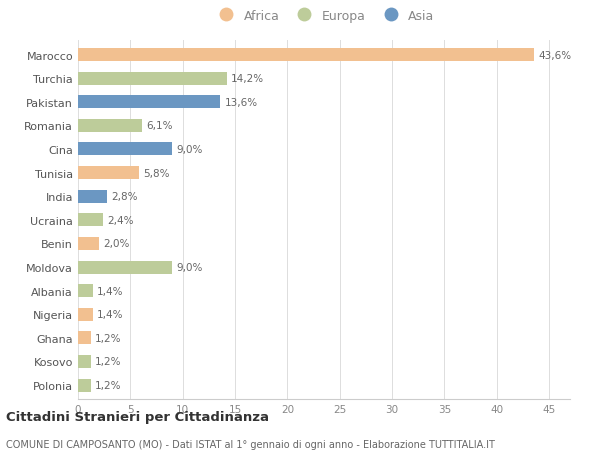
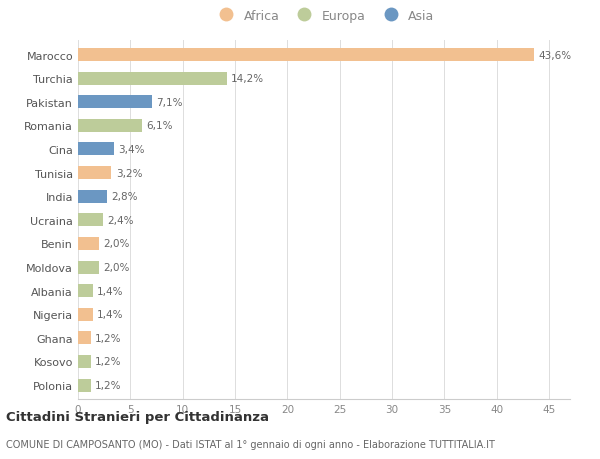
Pakistan: 13,6% -> 7,1%
Cina: 9,0% -> 3,4%
Tunisia: 5,8% -> 3,2%
Moldova: 9,0% -> 2,0%
